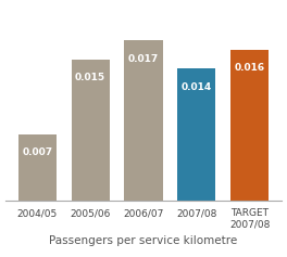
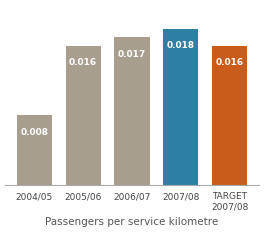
2004/05: 0.007 -> 0.008
2005/06: 0.015 -> 0.016
2007/08: 0.014 -> 0.018
